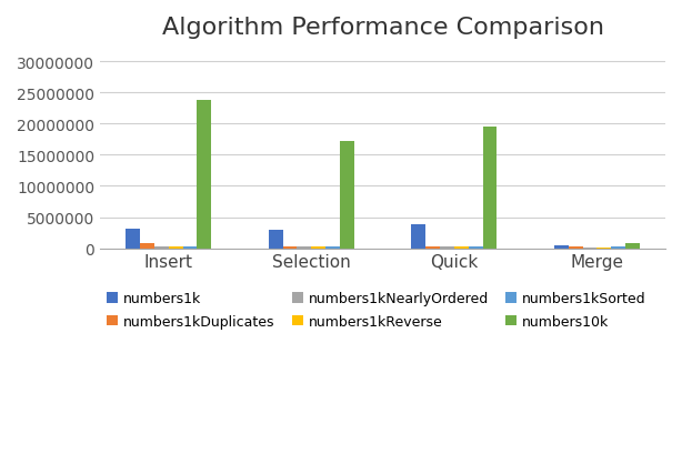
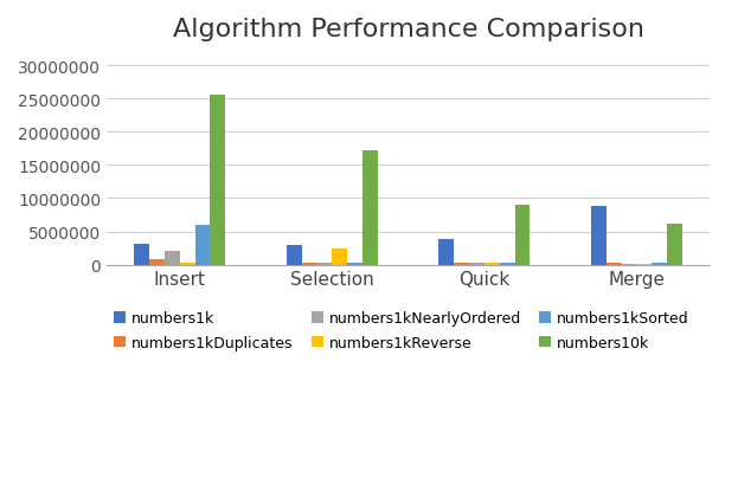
numbers1kNearlyOrdered/Insert: 200000 -> 2000000
numbers1kSorted/Insert: 200000 -> 6000000
numbers10k/Insert: 23800000 -> 25600000
numbers1kReverse/Selection: 300000 -> 2400000
numbers10k/Quick: 19500000 -> 9000000
numbers1k/Merge: 500000 -> 8800000
numbers10k/Merge: 900000 -> 6200000
